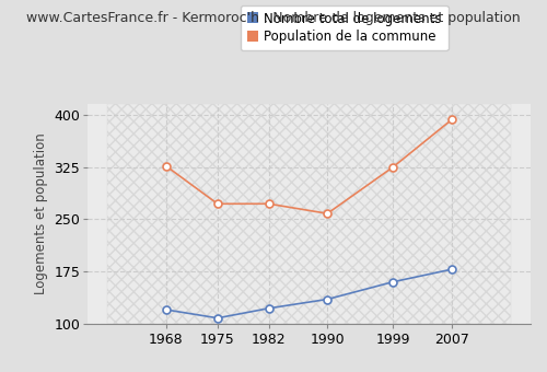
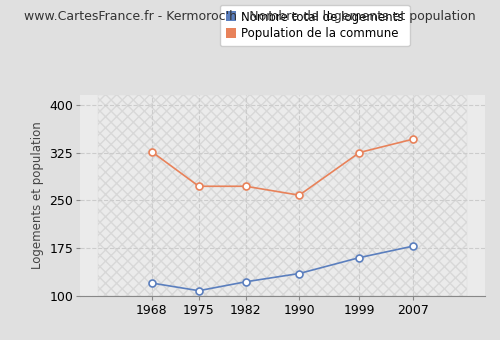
Population de la commune/2007: 393 -> 346
